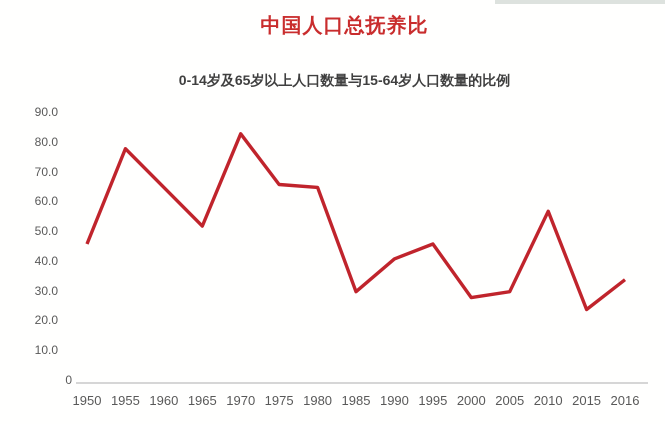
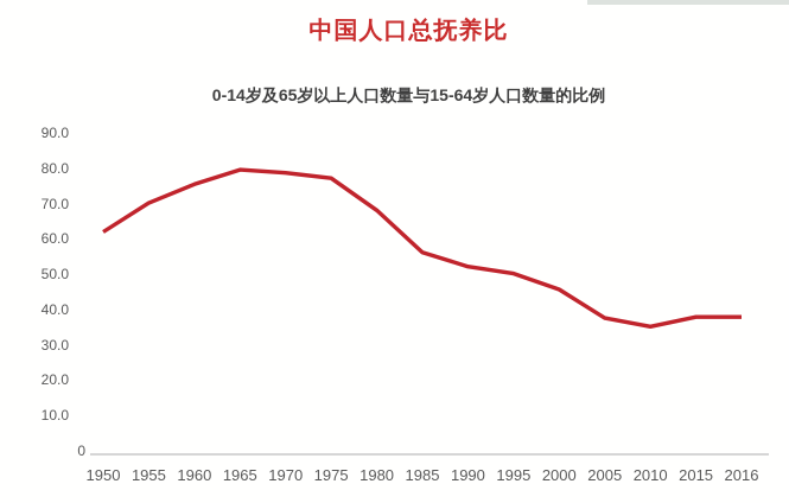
1950: 46 -> 62
1955: 78 -> 70
1960: 65 -> 76
1965: 52 -> 80
1970: 83 -> 79
1975: 66 -> 78
1980: 65 -> 68
1985: 30 -> 56
1990: 41 -> 52
1995: 46 -> 50
2000: 28 -> 46
2005: 30 -> 38
2010: 57 -> 36
2015: 24 -> 38
2016: 34 -> 38
